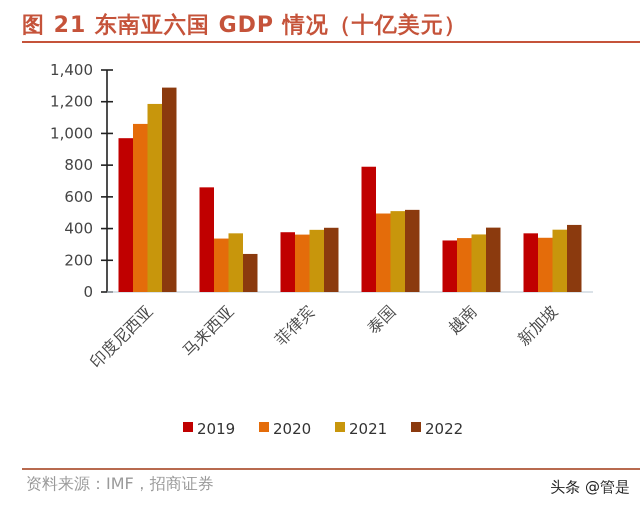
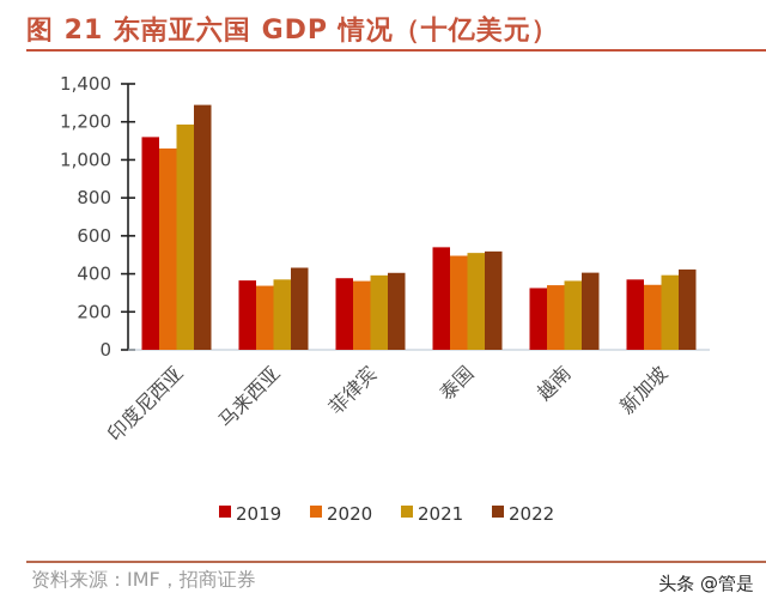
2019/印度尼西亚: 970 -> 1120
2019/马来西亚: 660 -> 360
2022/马来西亚: 240 -> 430
2019/泰国: 790 -> 540
